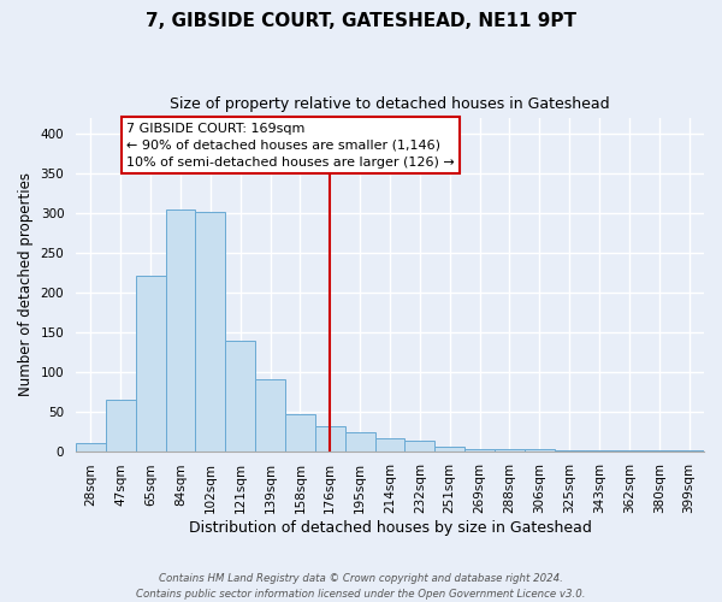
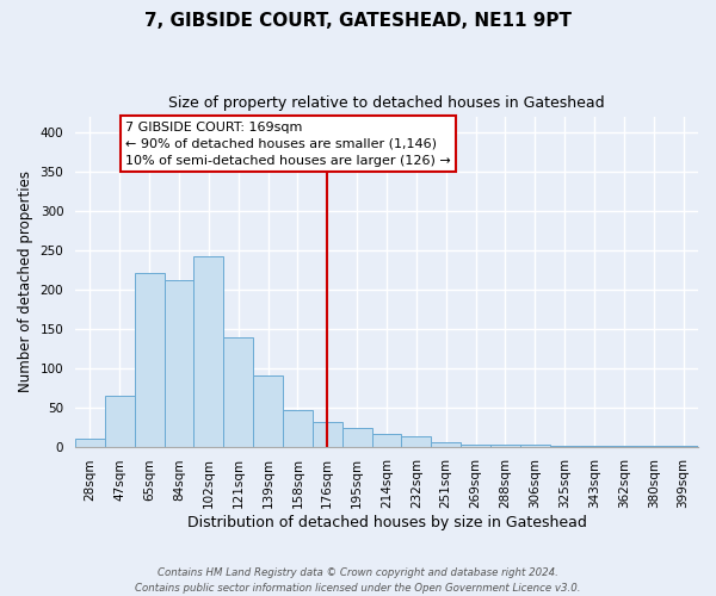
84sqm: 305 -> 212
102sqm: 302 -> 242
